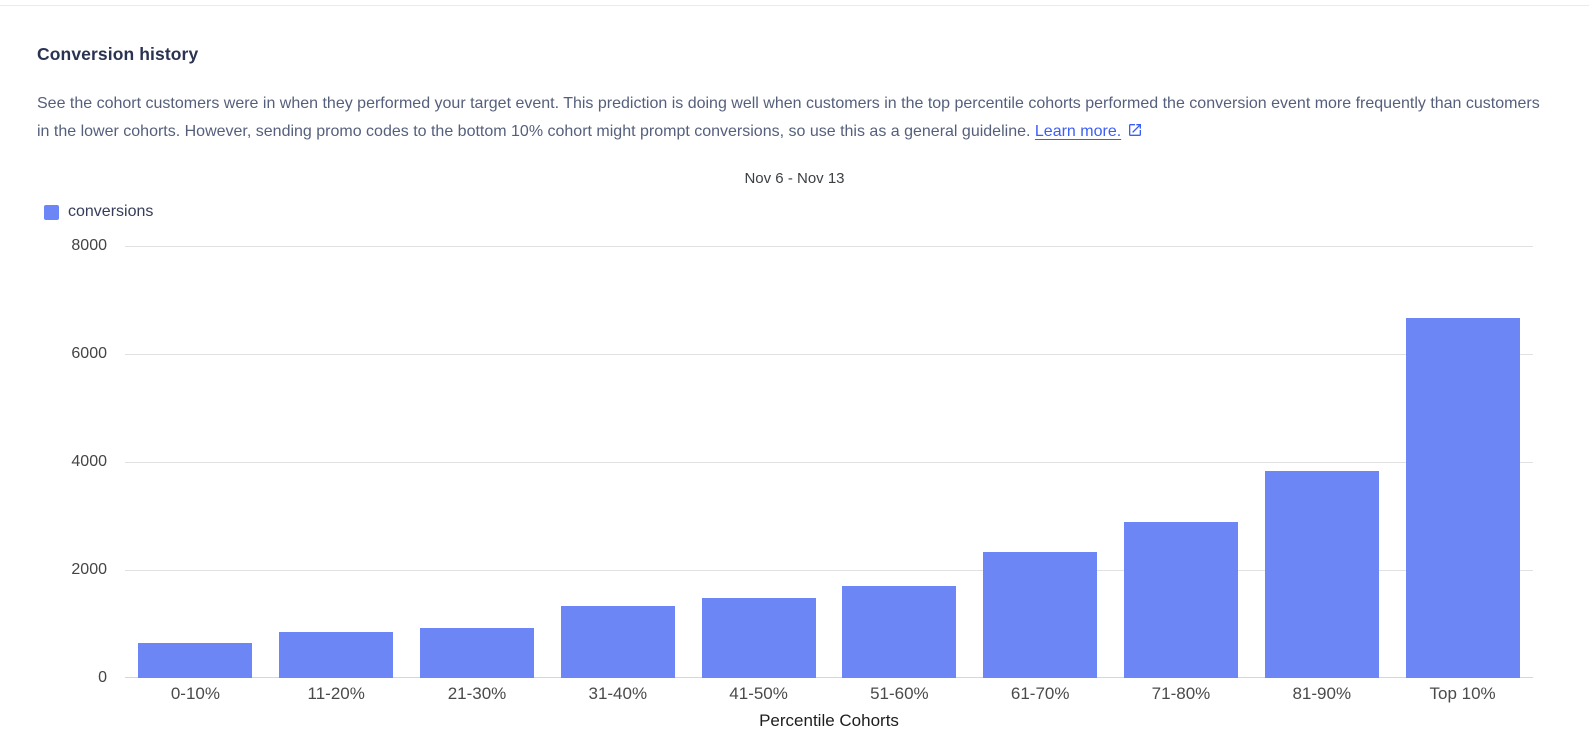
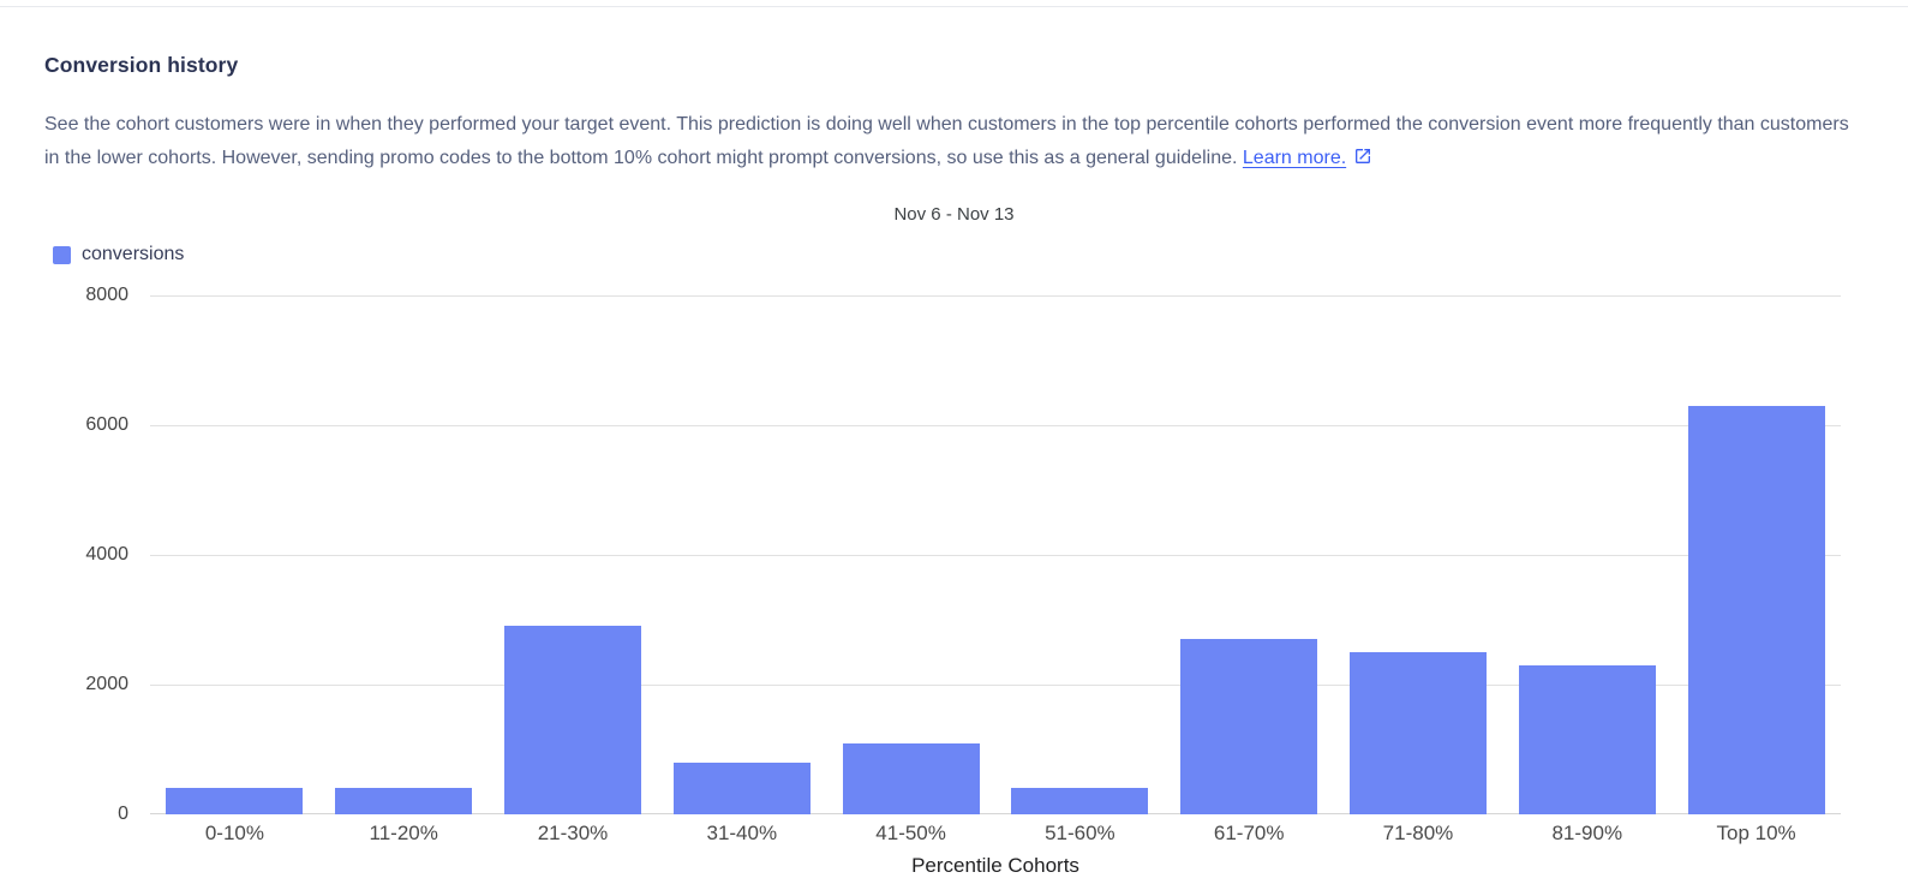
0-10%: 600 -> 400
11-20%: 800 -> 400
21-30%: 900 -> 2900
31-40%: 1300 -> 800
41-50%: 1500 -> 1100
51-60%: 1700 -> 400
61-70%: 2300 -> 2700
71-80%: 2900 -> 2500
81-90%: 3800 -> 2300
Top 10%: 6700 -> 6300
